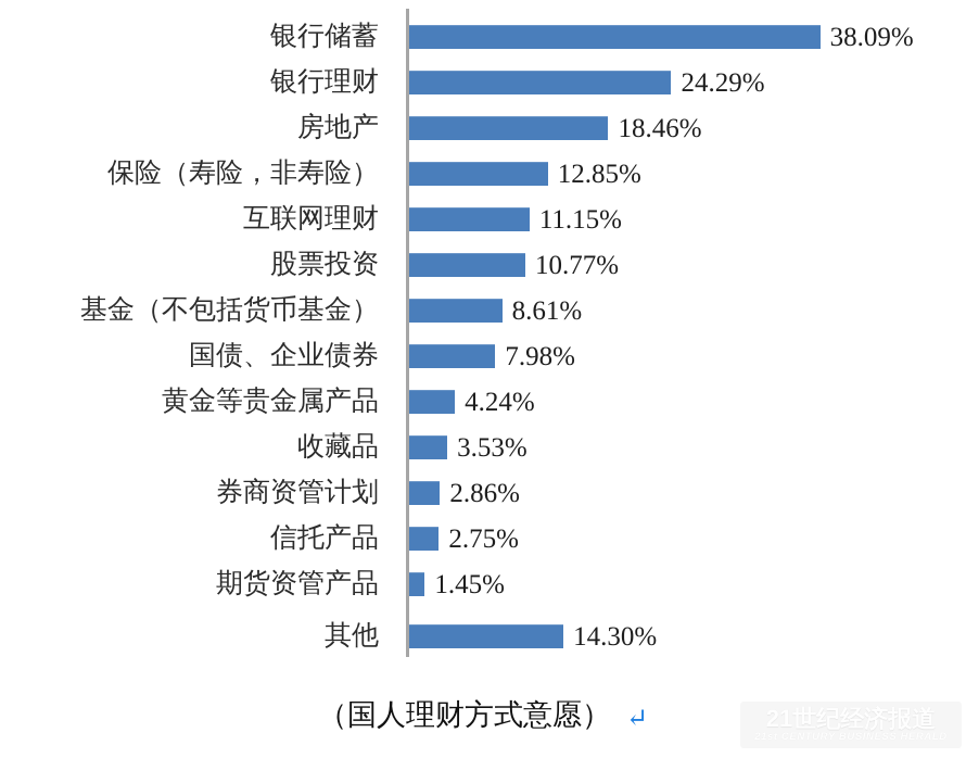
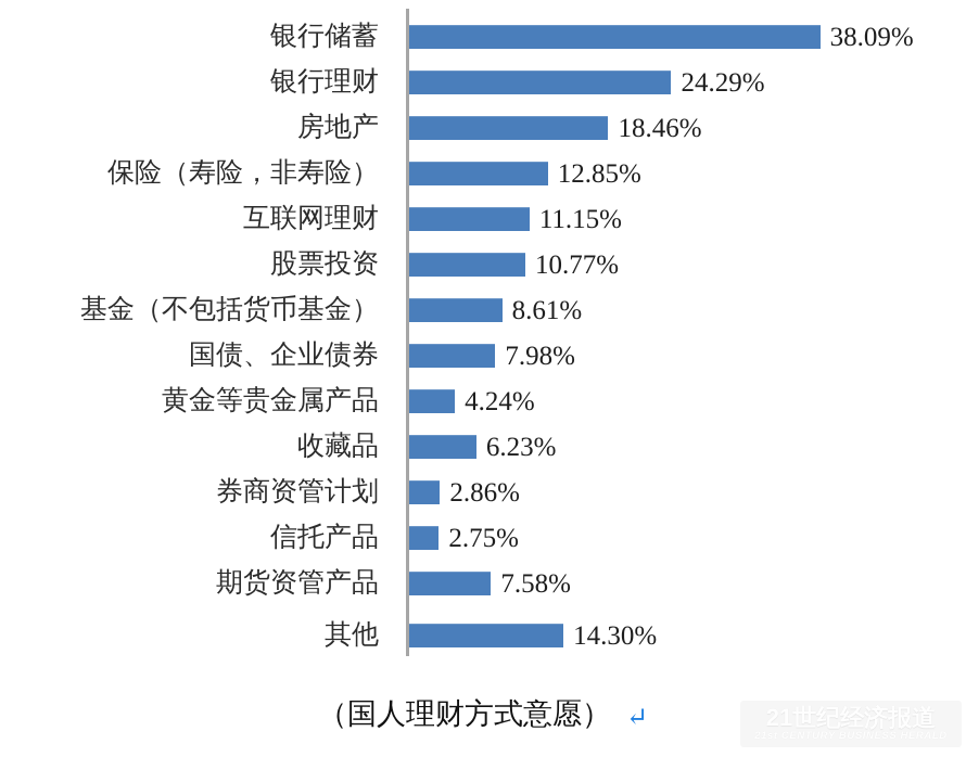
收藏品: 3.53% -> 6.23%
期货资管产品: 1.45% -> 7.58%
